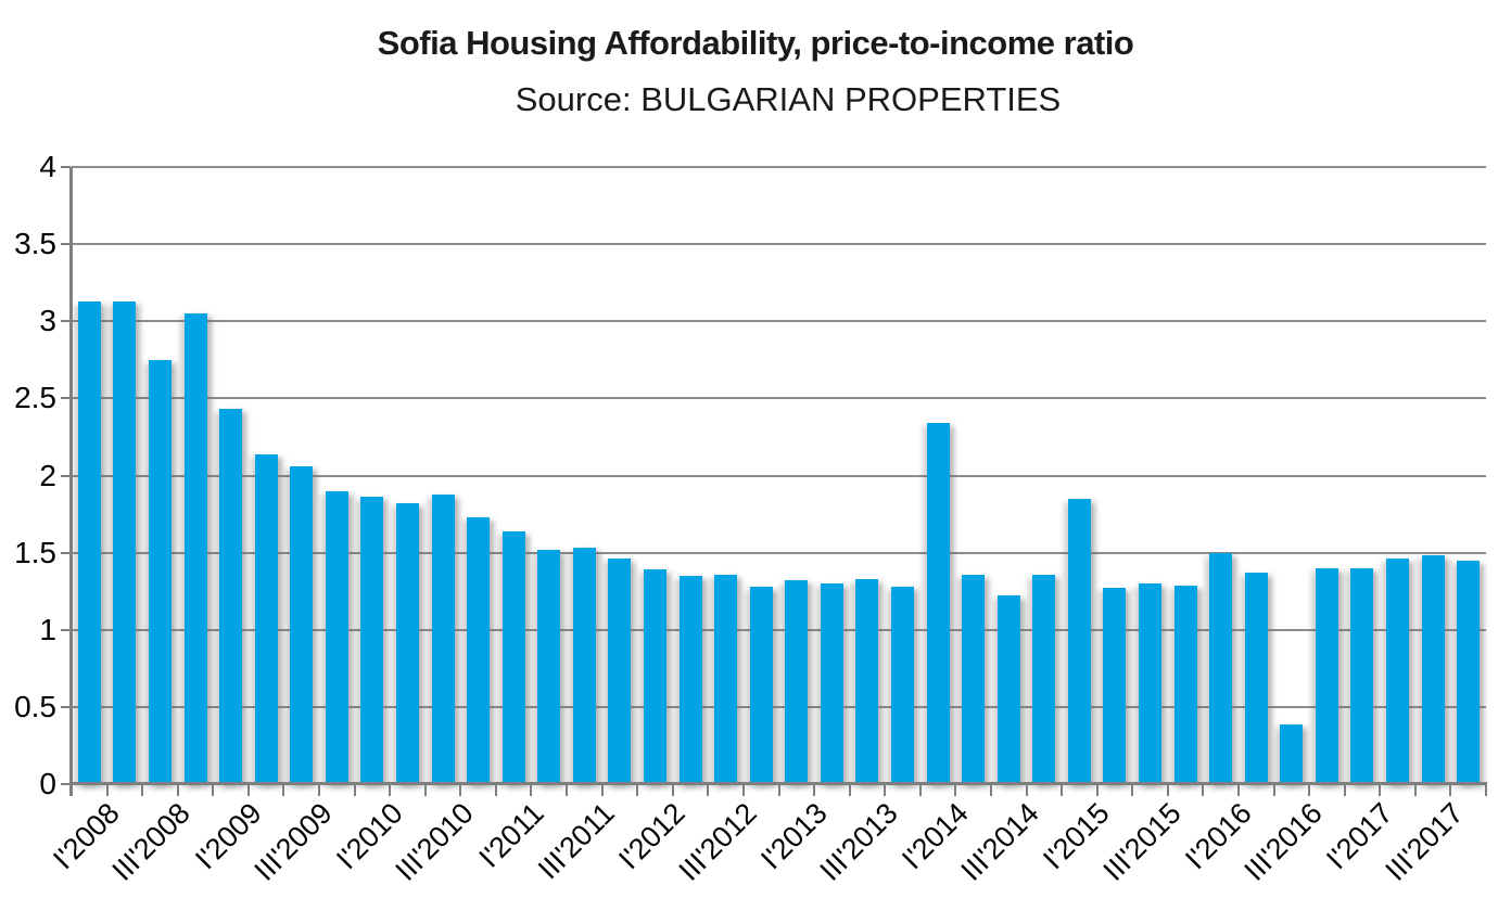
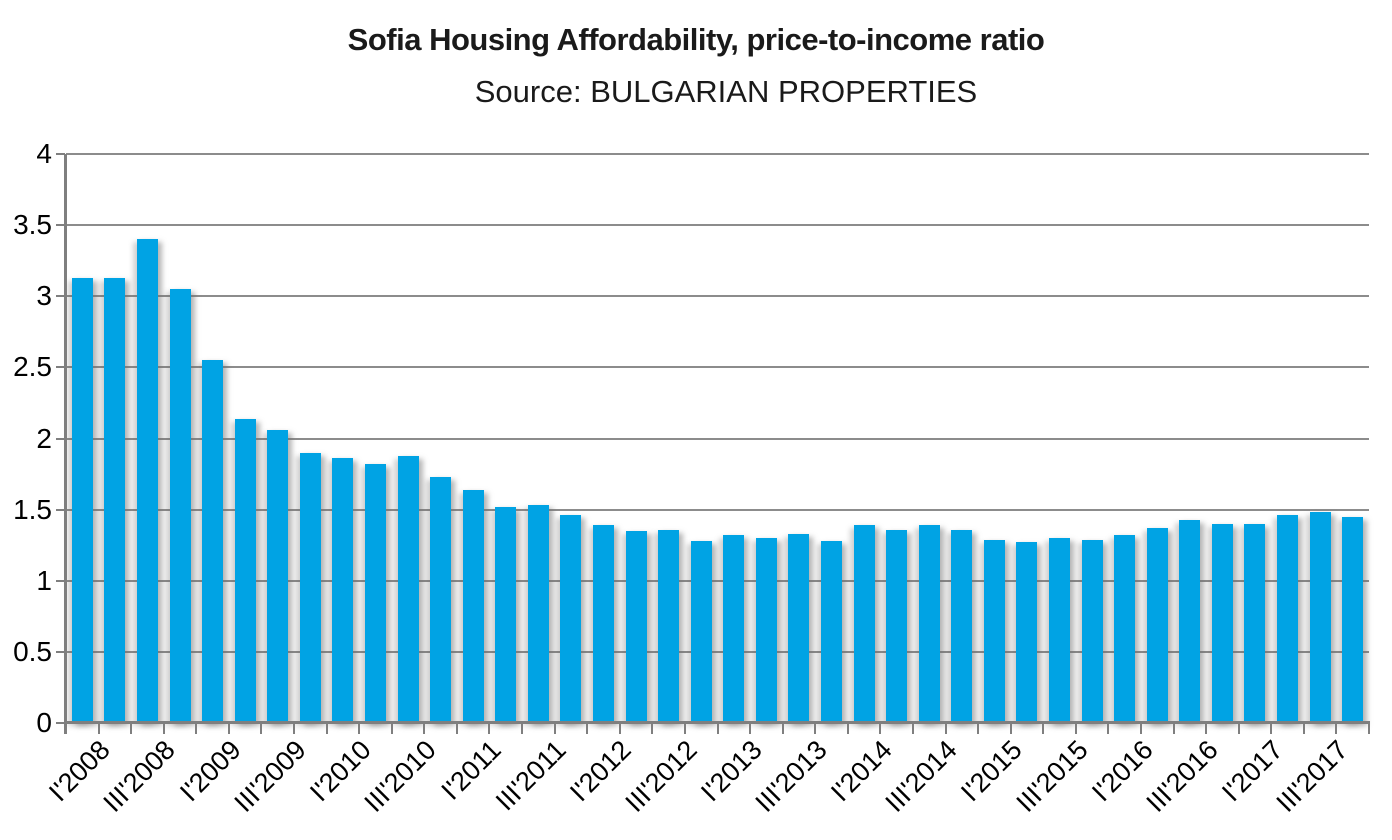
III'2008: 2.75 -> 3.40
I'2009: 2.43 -> 2.55
I'2014: 2.34 -> 1.39
III'2014: 1.22 -> 1.39
I'2015: 1.85 -> 1.29
I'2016: 1.50 -> 1.32
III'2016: 0.39 -> 1.43
